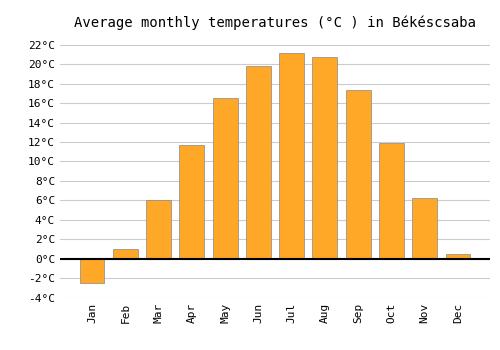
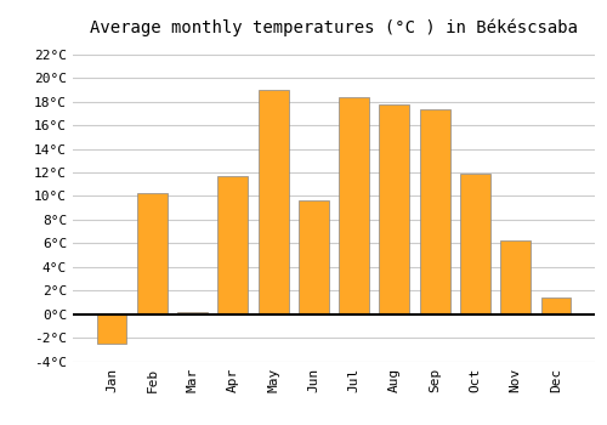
Feb: 1.0°C -> 10.2°C
Mar: 6.0°C -> 0.2°C
May: 16.5°C -> 19.0°C
Jun: 19.8°C -> 9.6°C
Jul: 21.2°C -> 18.4°C
Aug: 20.7°C -> 17.8°C
Dec: 0.5°C -> 1.4°C
